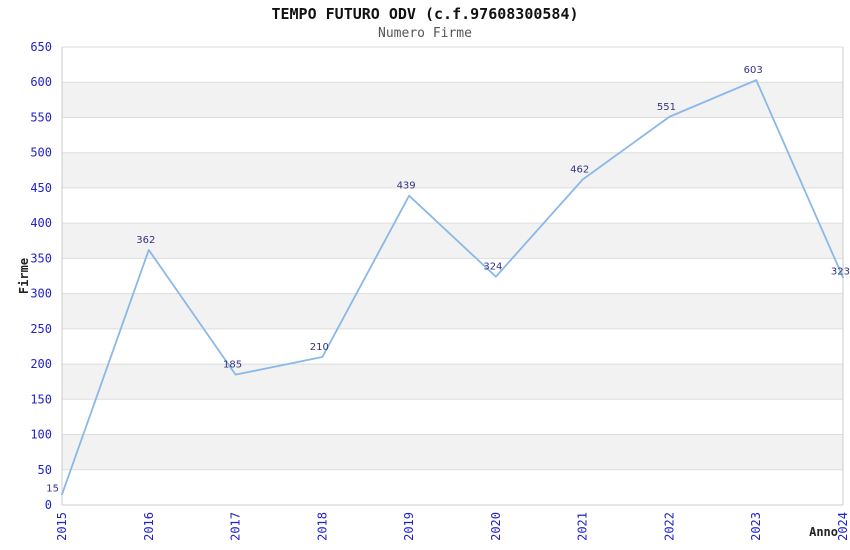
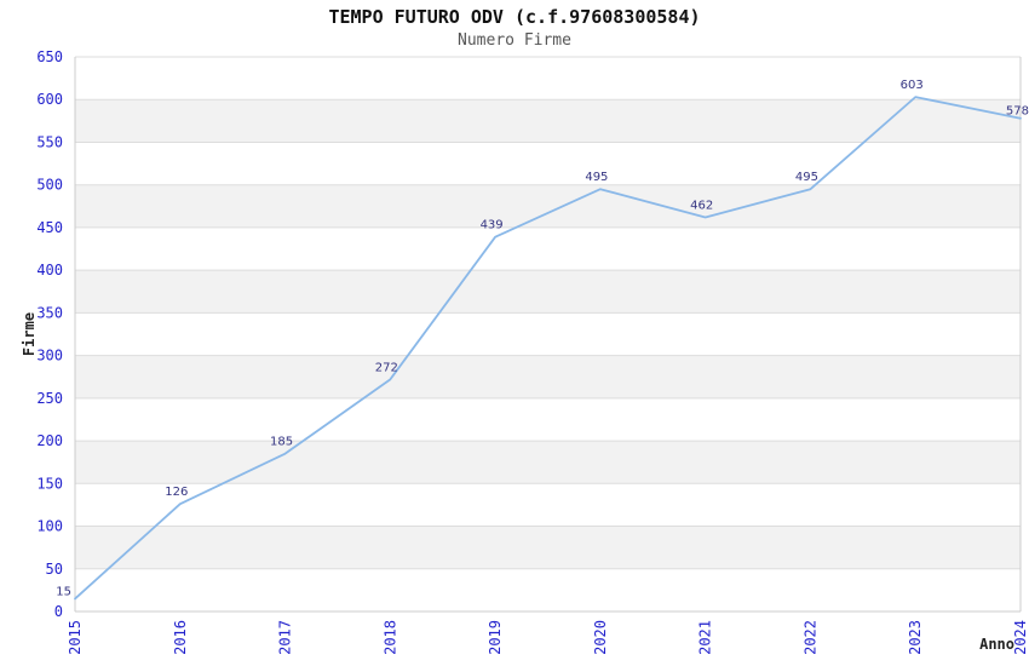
2016: 362 -> 126
2018: 210 -> 272
2020: 324 -> 495
2022: 551 -> 495
2024: 323 -> 578
